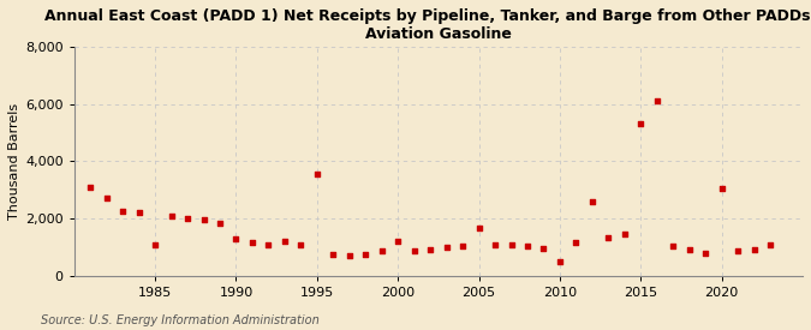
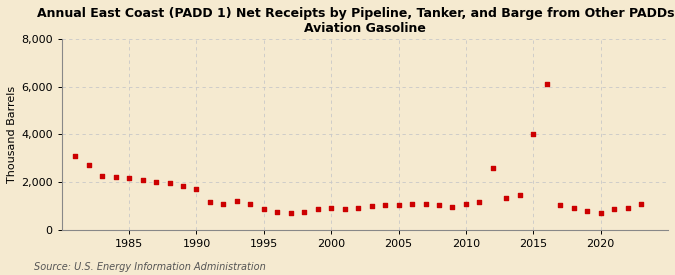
1985: 1,100 -> 2,150
1990: 1,300 -> 1,700
1995: 3,550 -> 850
2000: 1,200 -> 900
2005: 1,650 -> 1,050
2010: 500 -> 1,100
2015: 5,300 -> 4,000
2020: 3,050 -> 700
